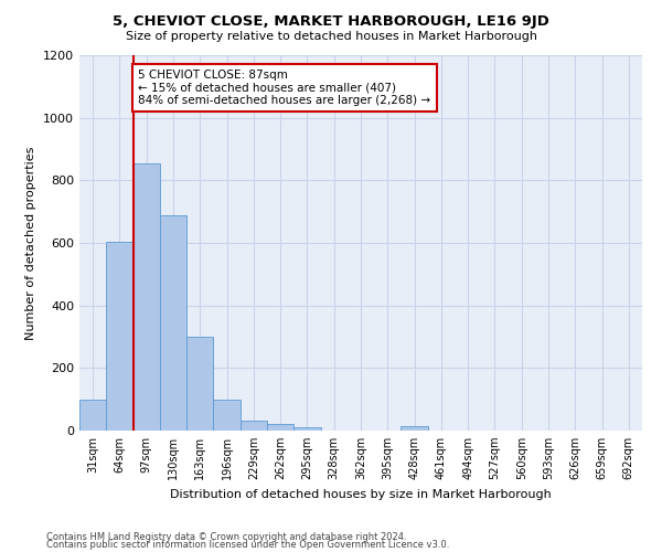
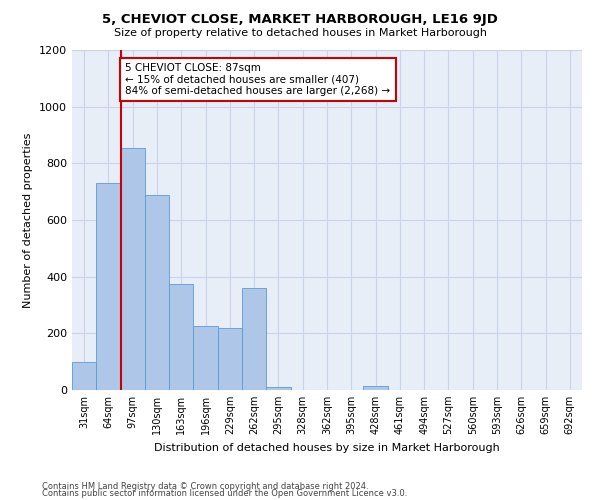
64sqm: 605 -> 730
163sqm: 300 -> 375
196sqm: 100 -> 225
229sqm: 32 -> 220
262sqm: 22 -> 360
